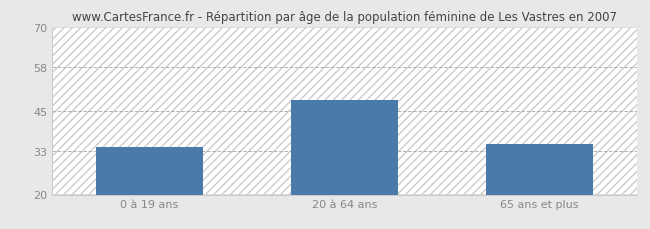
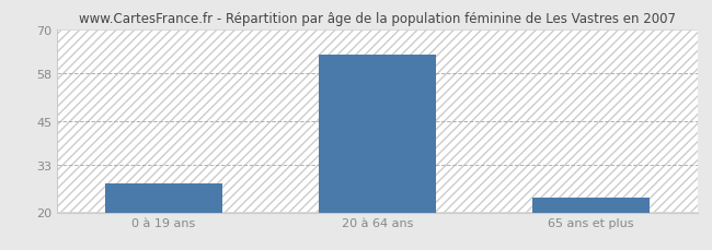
0 à 19 ans: 34 -> 28
20 à 64 ans: 48 -> 63
65 ans et plus: 35 -> 24
